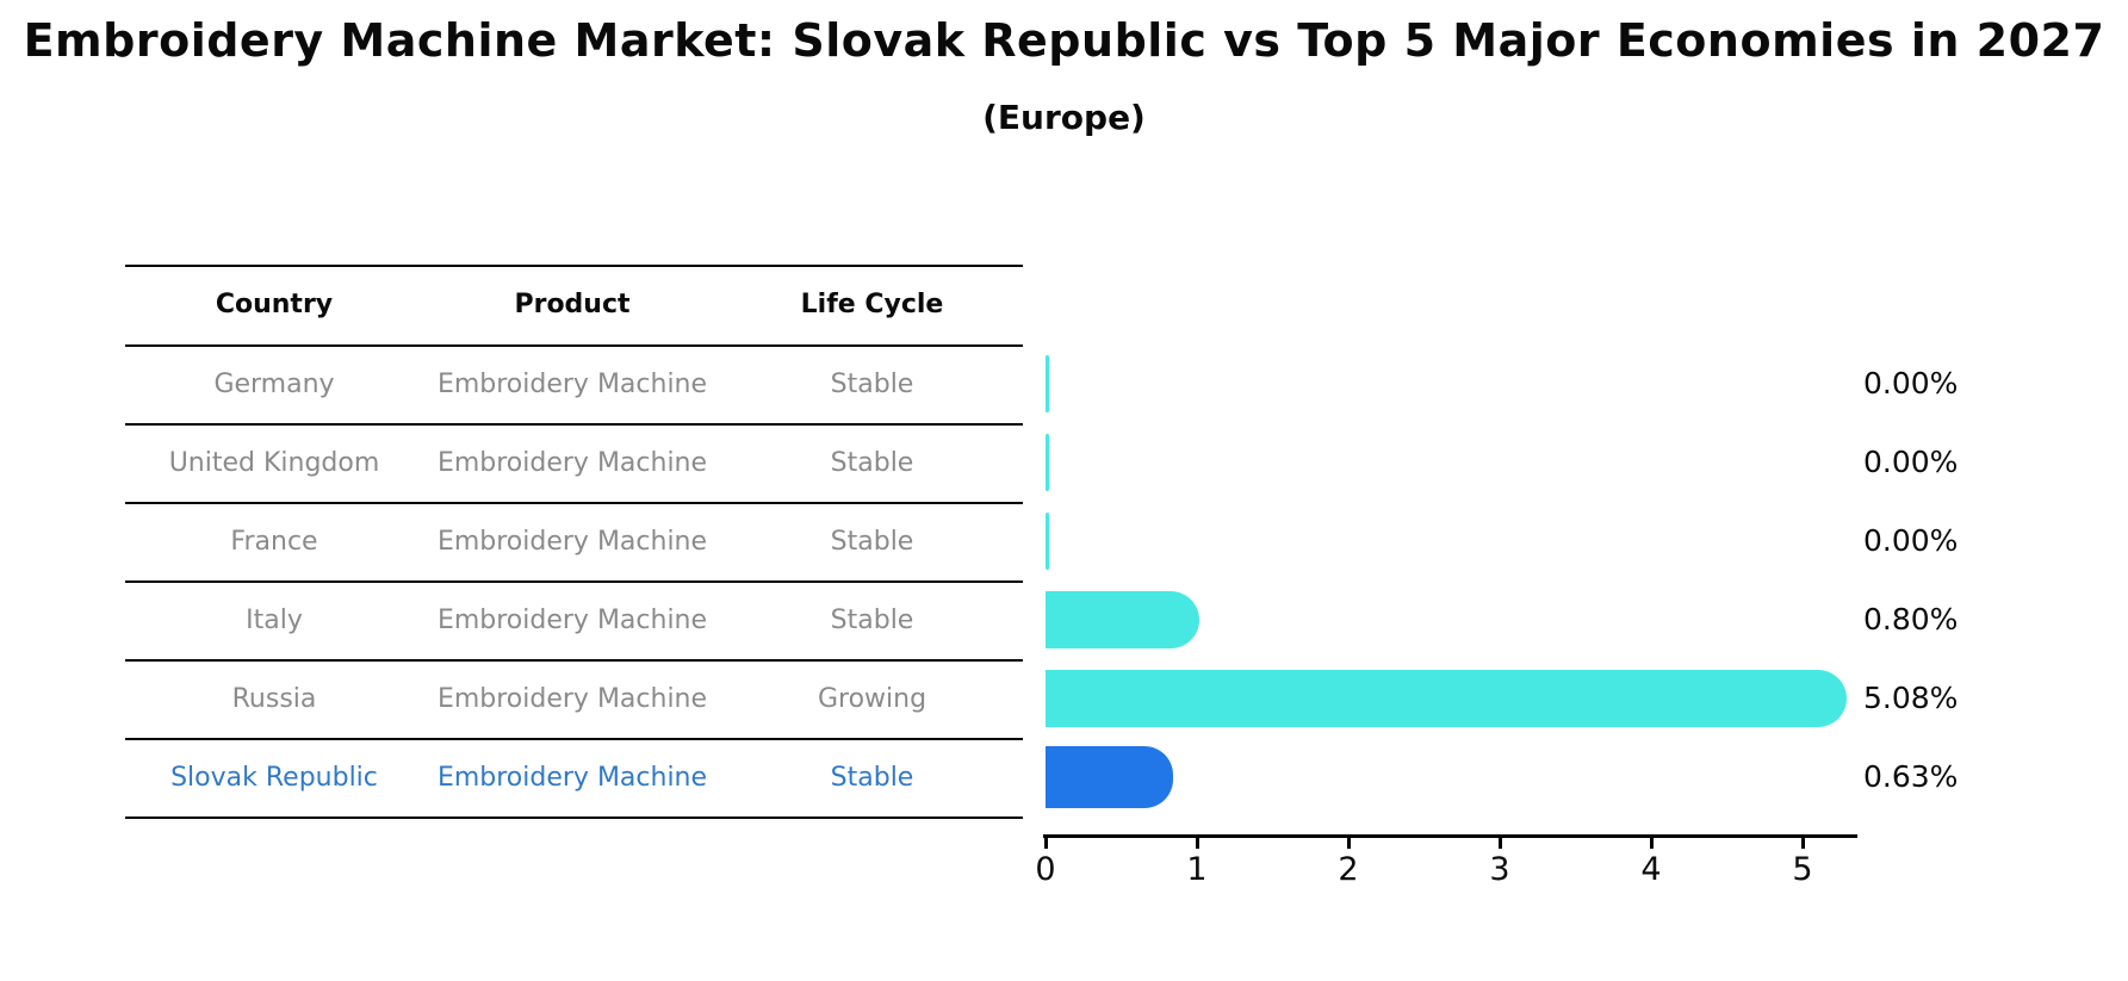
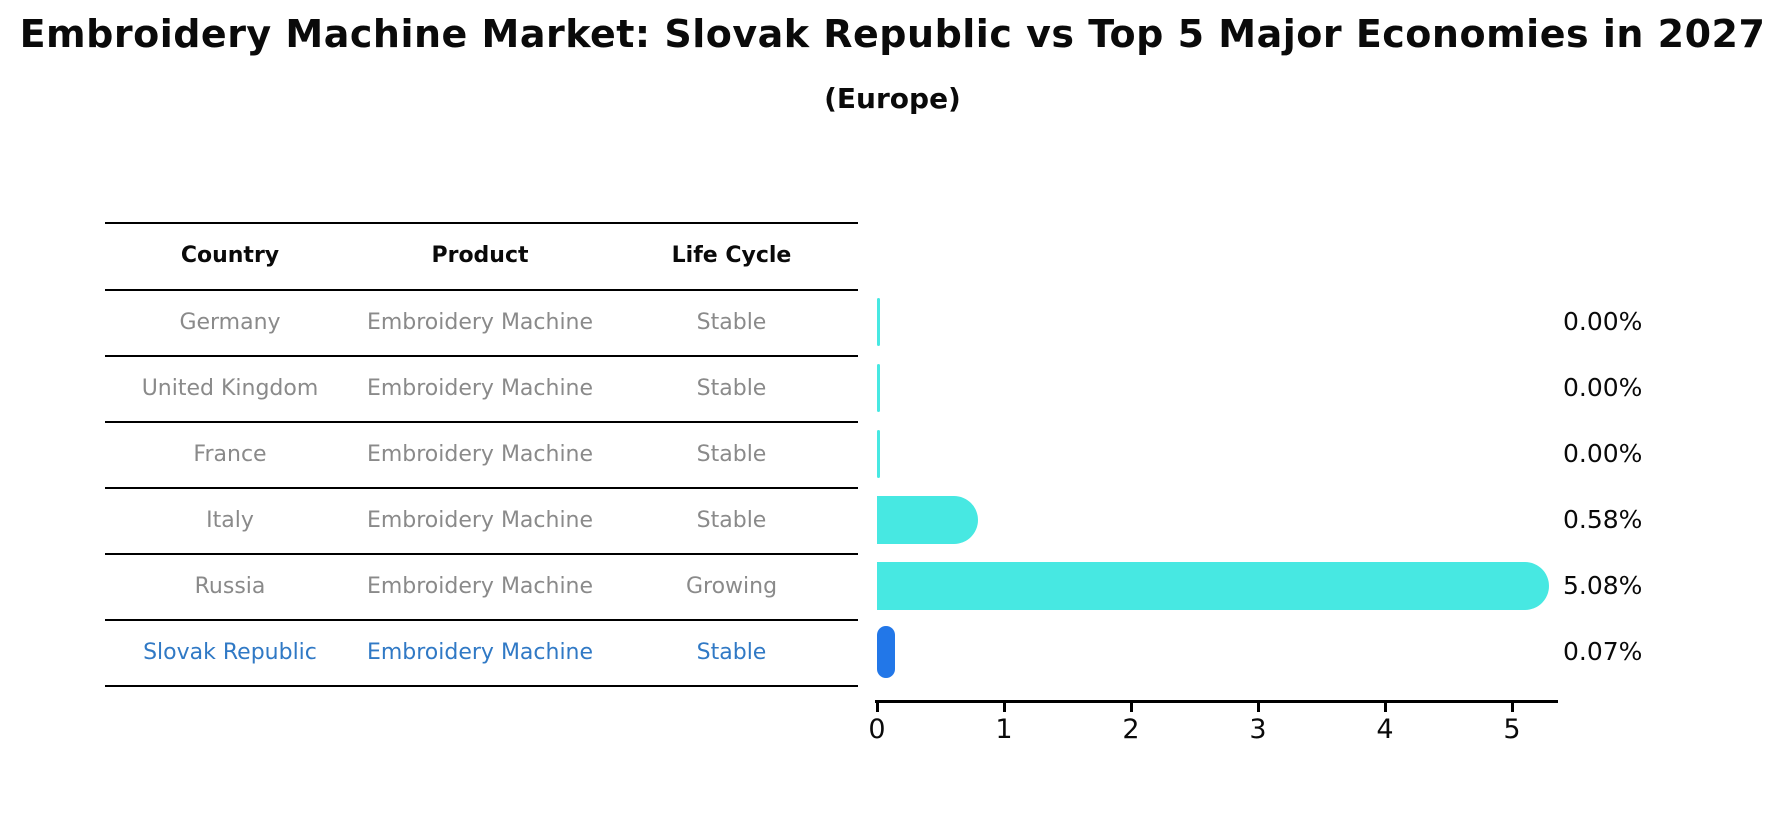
Italy: 0.80% -> 0.58%
Slovak Republic: 0.63% -> 0.07%
